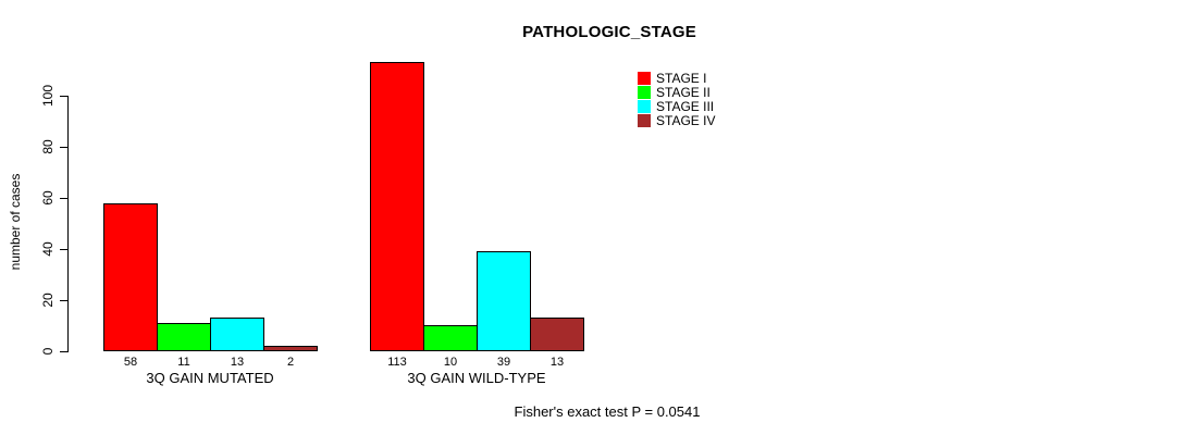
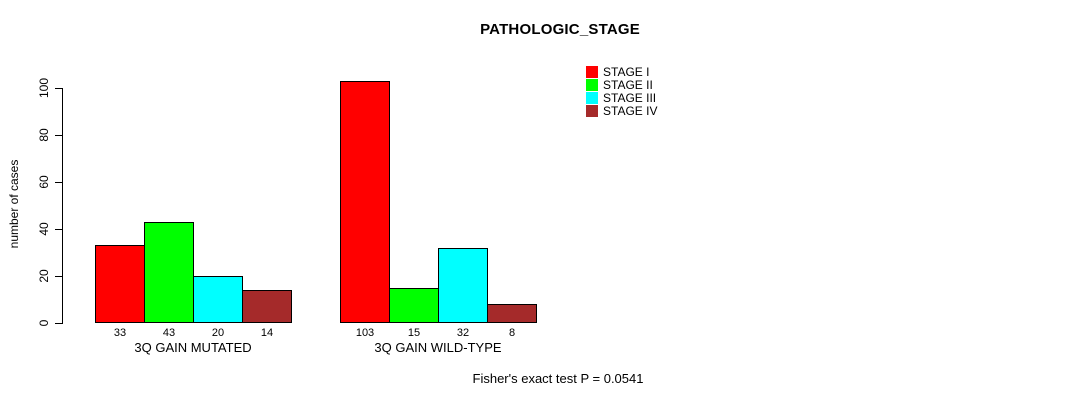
STAGE I/3Q GAIN MUTATED: 58 -> 33
STAGE II/3Q GAIN MUTATED: 11 -> 43
STAGE III/3Q GAIN MUTATED: 13 -> 20
STAGE IV/3Q GAIN MUTATED: 2 -> 14
STAGE I/3Q GAIN WILD-TYPE: 113 -> 103
STAGE II/3Q GAIN WILD-TYPE: 10 -> 15
STAGE III/3Q GAIN WILD-TYPE: 39 -> 32
STAGE IV/3Q GAIN WILD-TYPE: 13 -> 8
